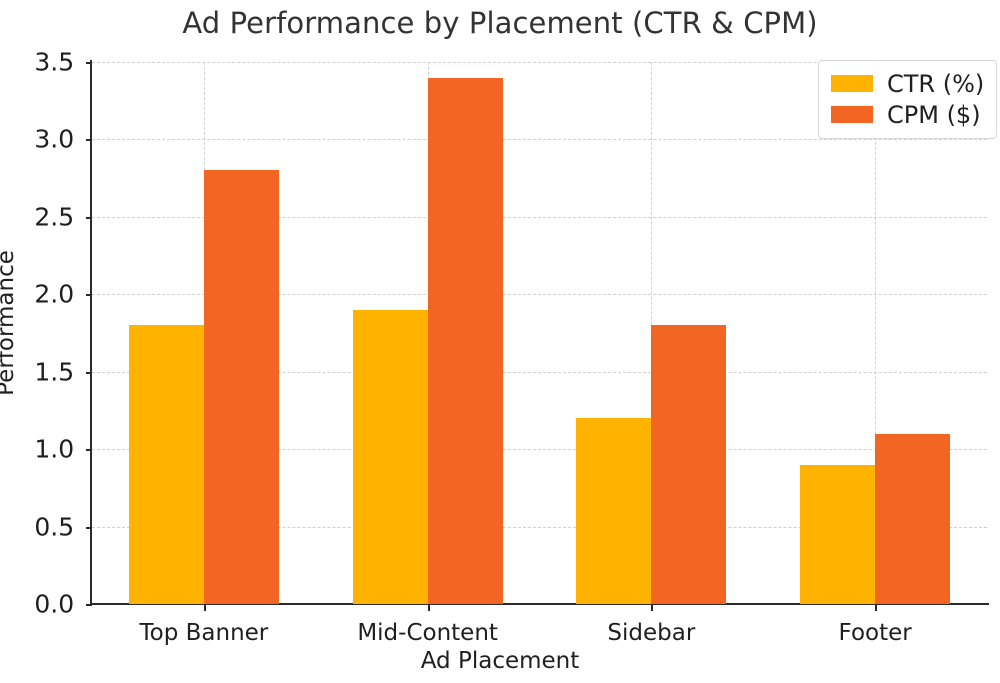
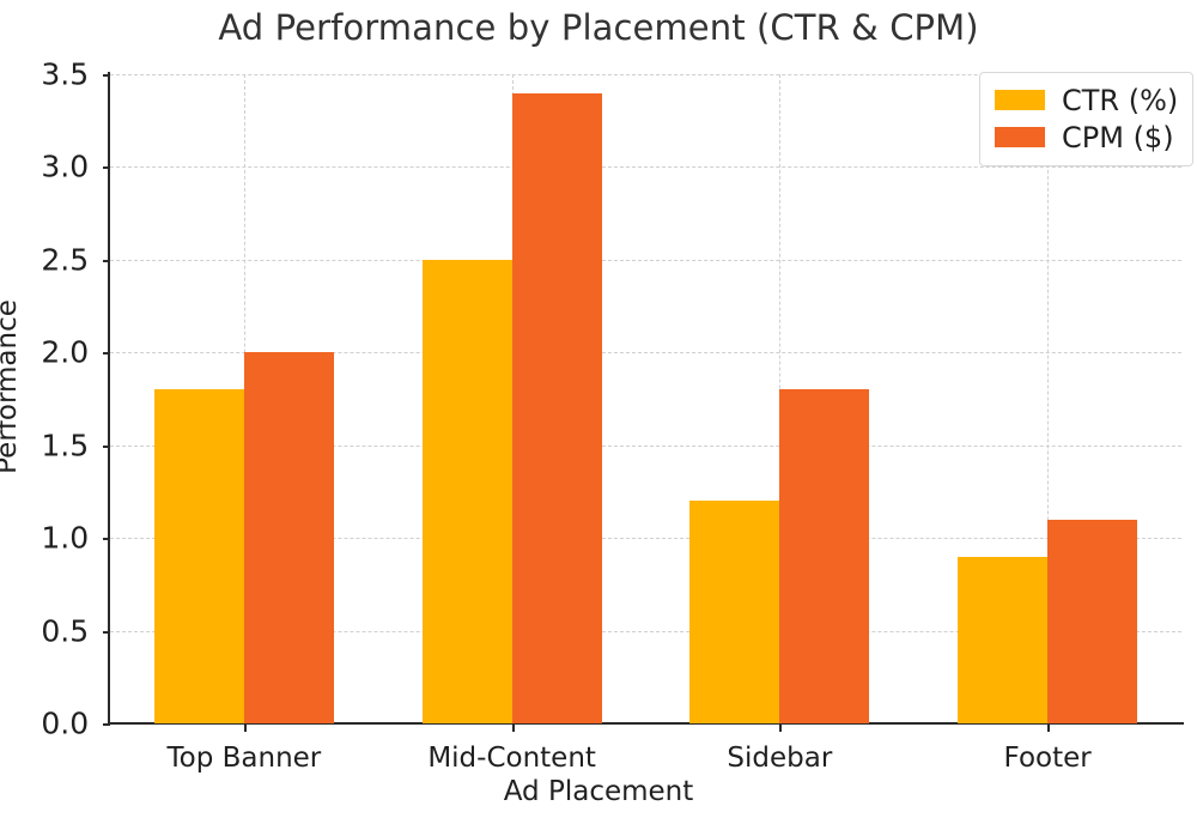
CPM ($)/Top Banner: 2.8 -> 2.0
CTR (%)/Mid-Content: 1.9 -> 2.5
